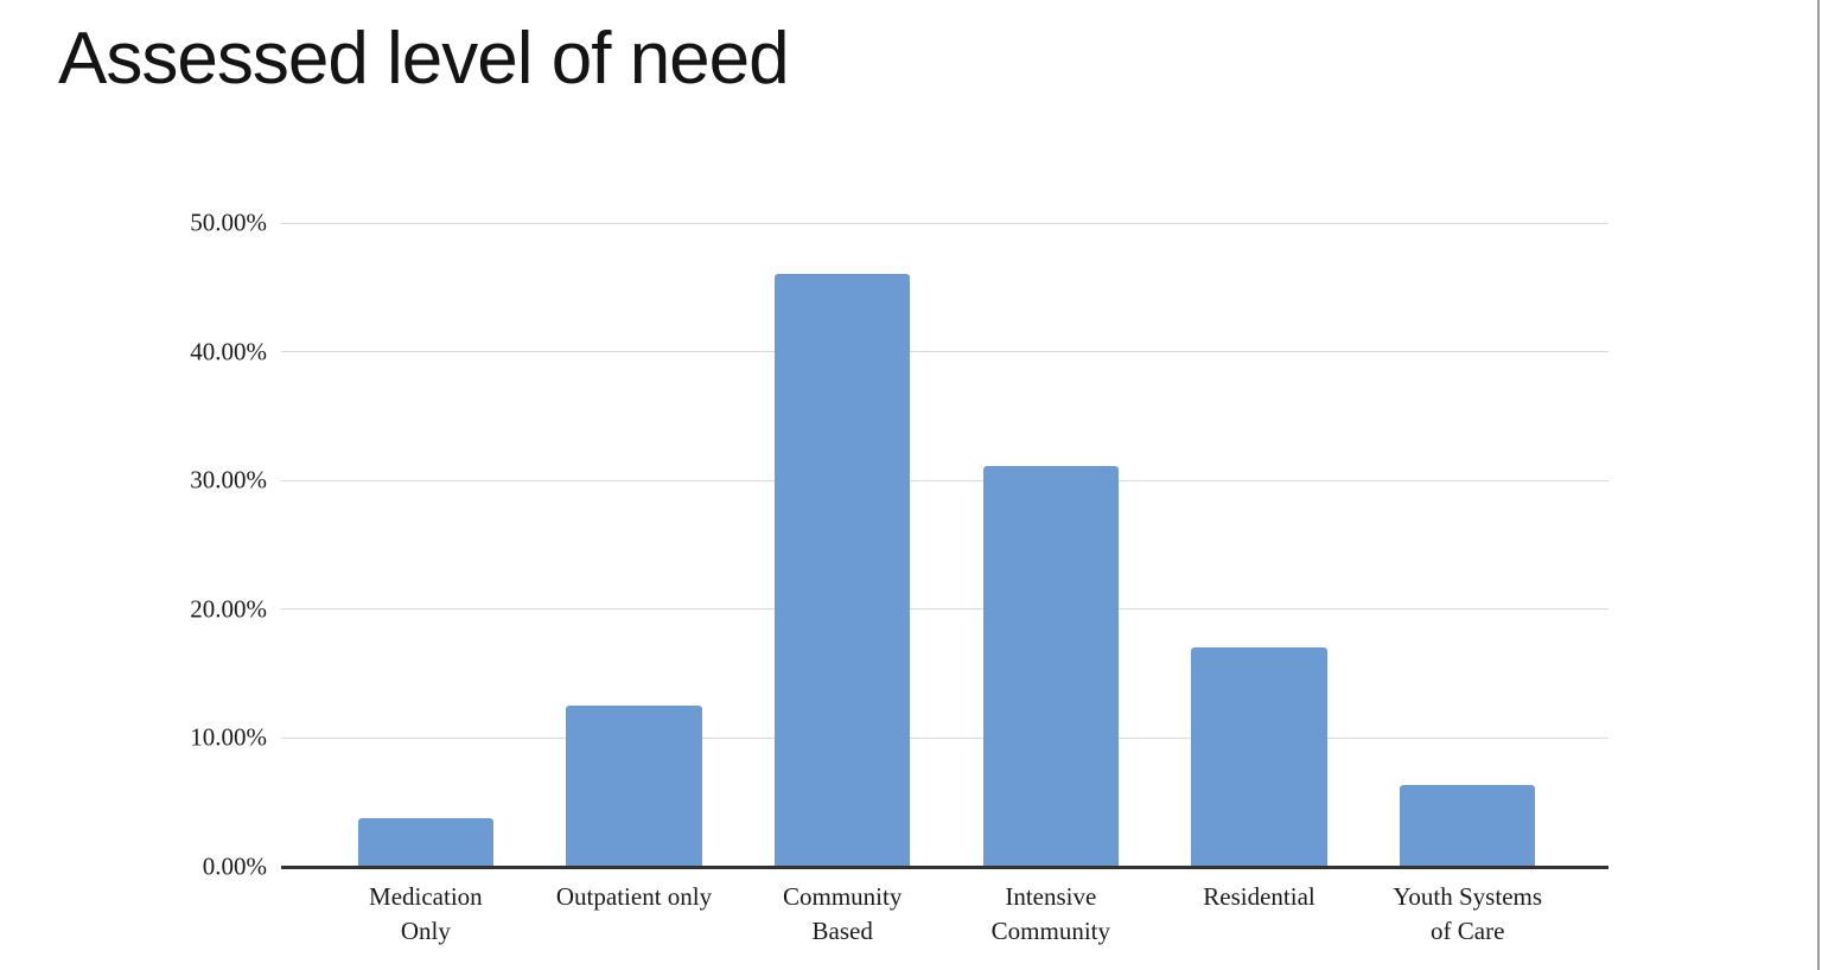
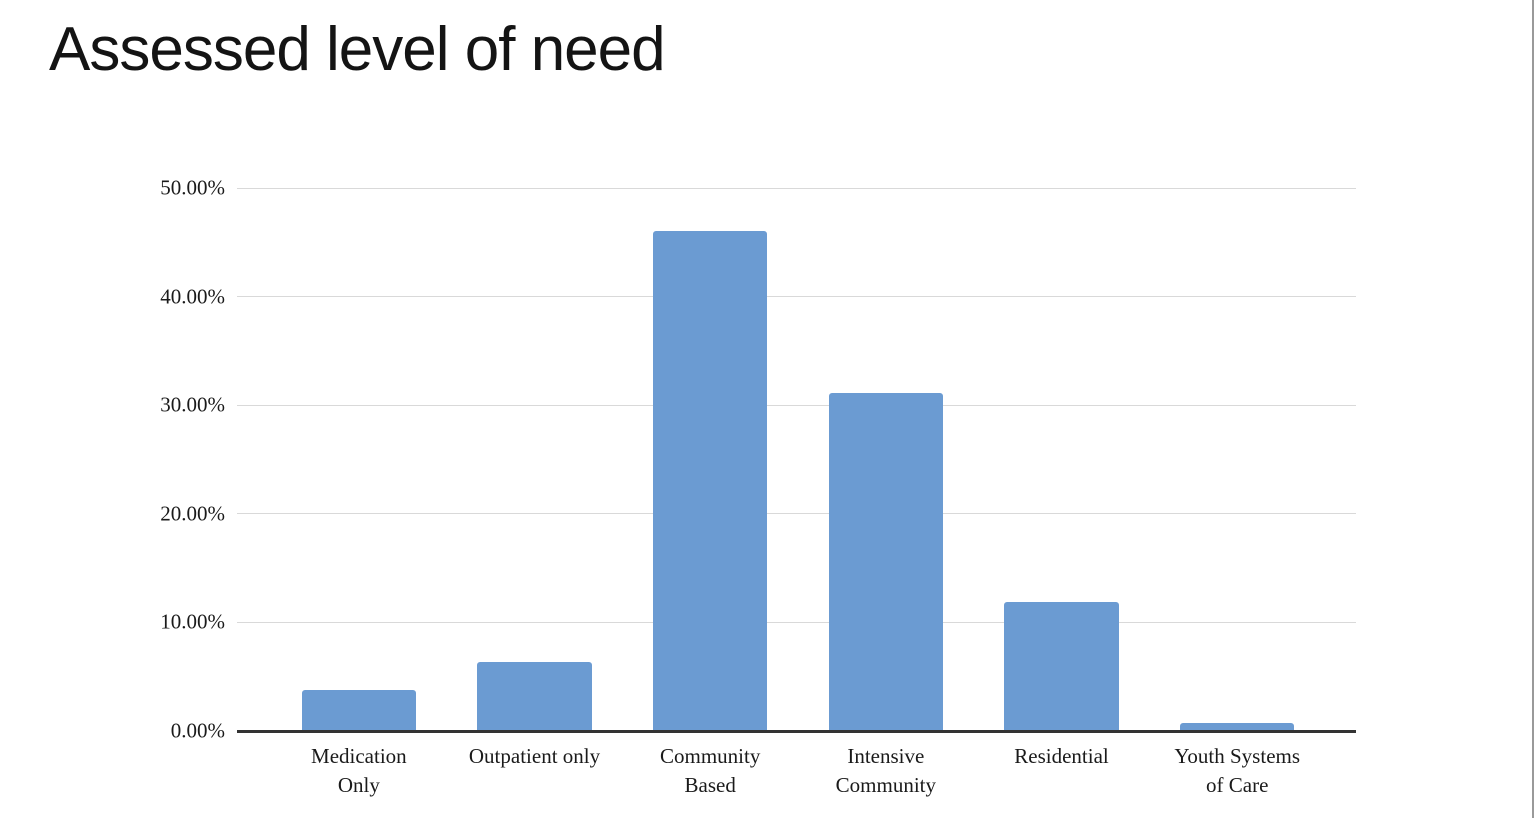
Outpatient only: 12.5% -> 6.4%
Residential: 17.0% -> 11.9%
Youth Systems of Care: 6.4% -> 0.7%
